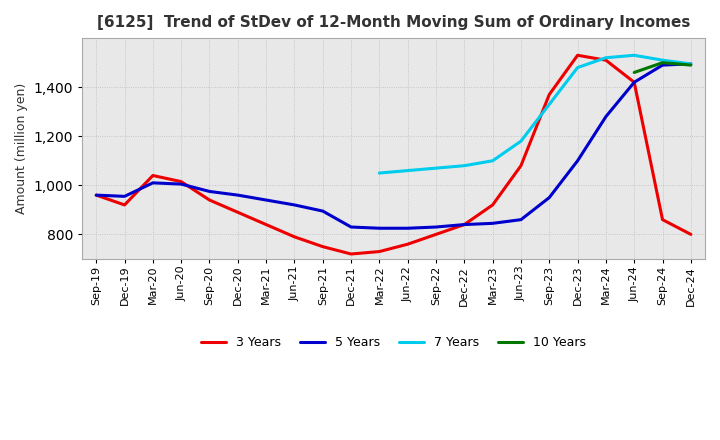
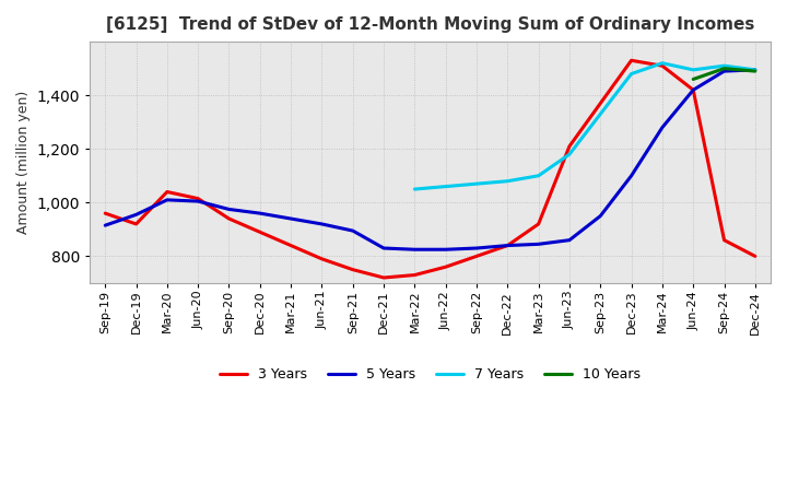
5 Years/Sep-19: 960 -> 915
3 Years/Jun-23: 1,080 -> 1,210
7 Years/Jun-24: 1,530 -> 1,495
